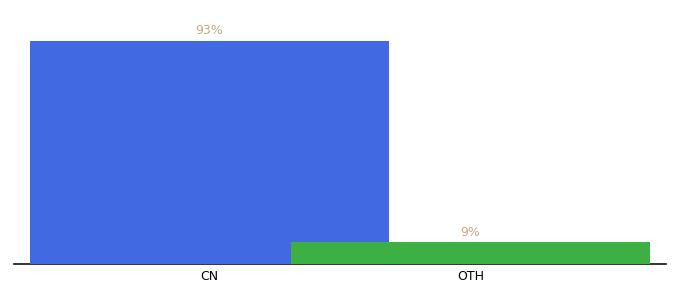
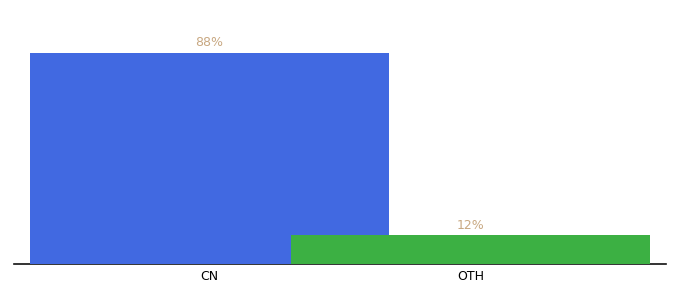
CN: 93% -> 88%
OTH: 9% -> 12%
